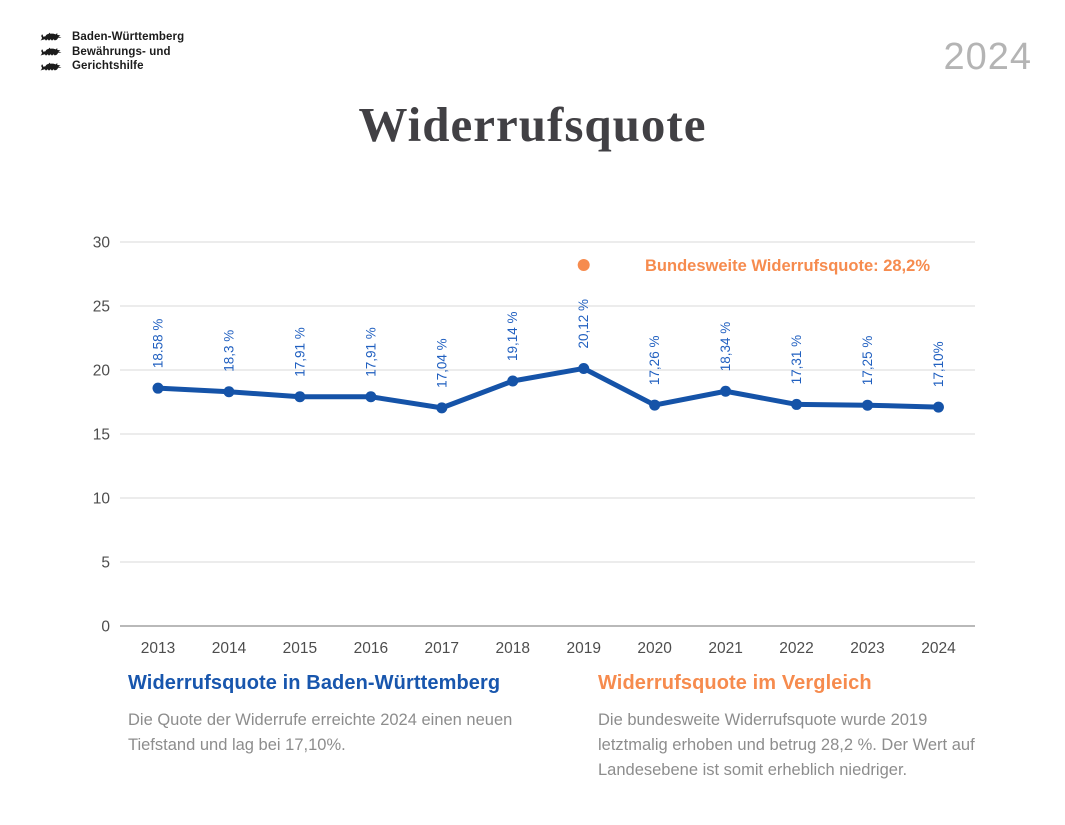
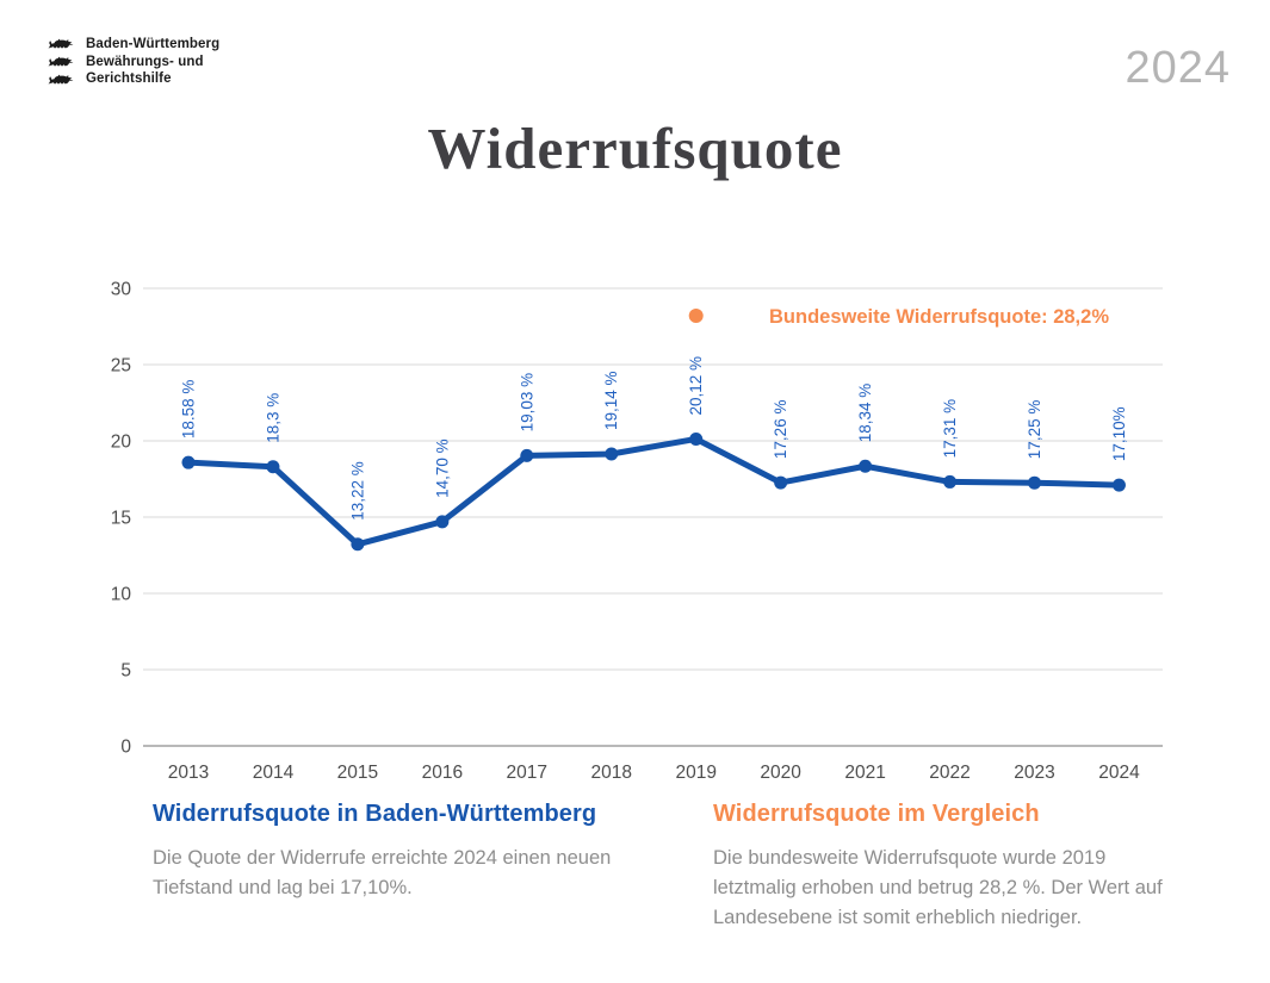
2015: 17,91 -> 13,22
2016: 17,91 -> 14,70
2017: 17,04 -> 19,03
